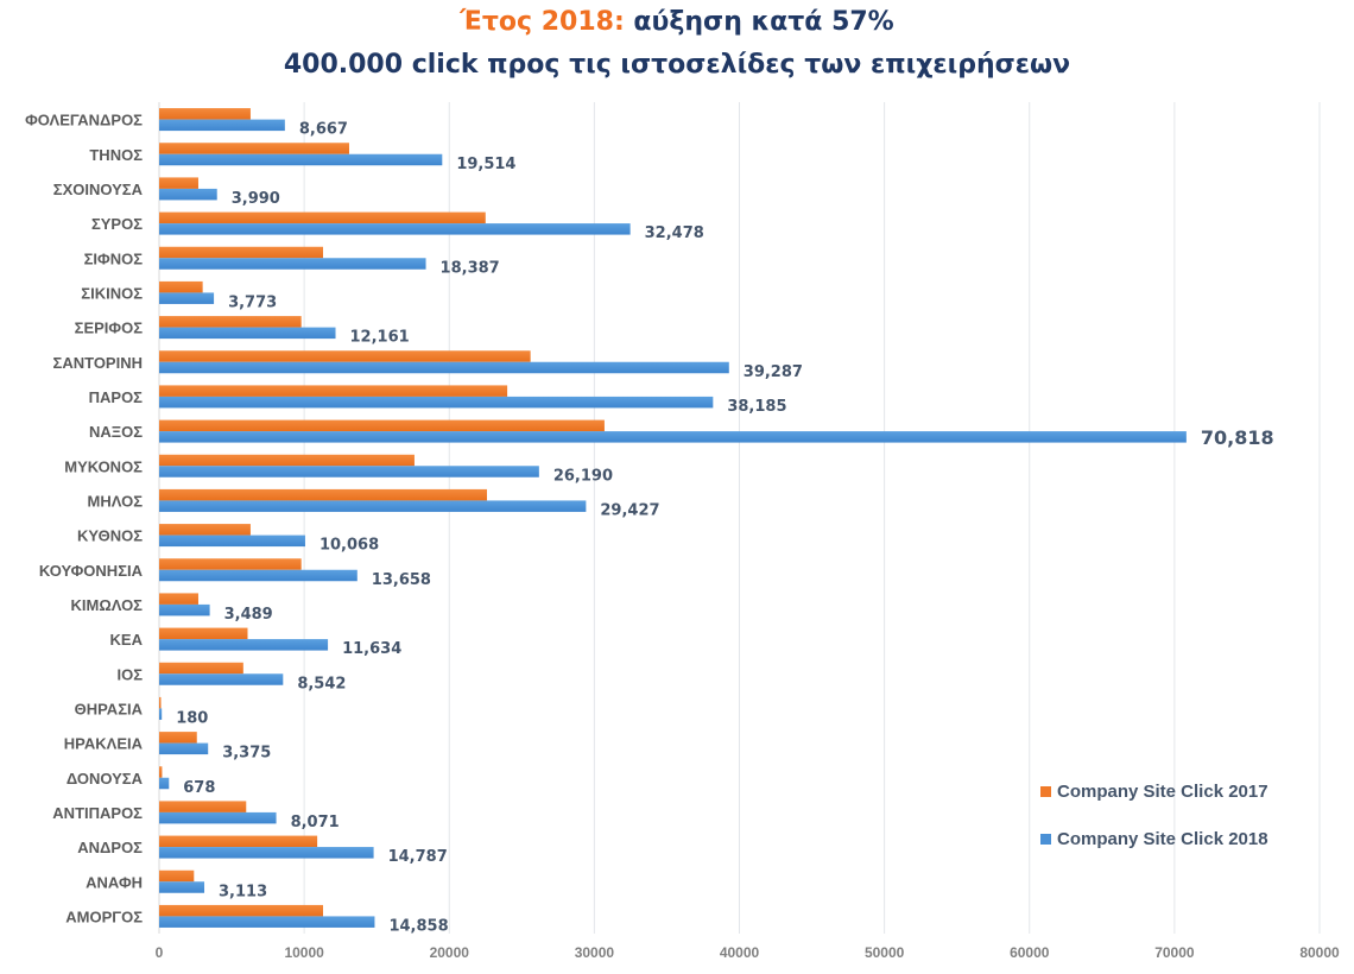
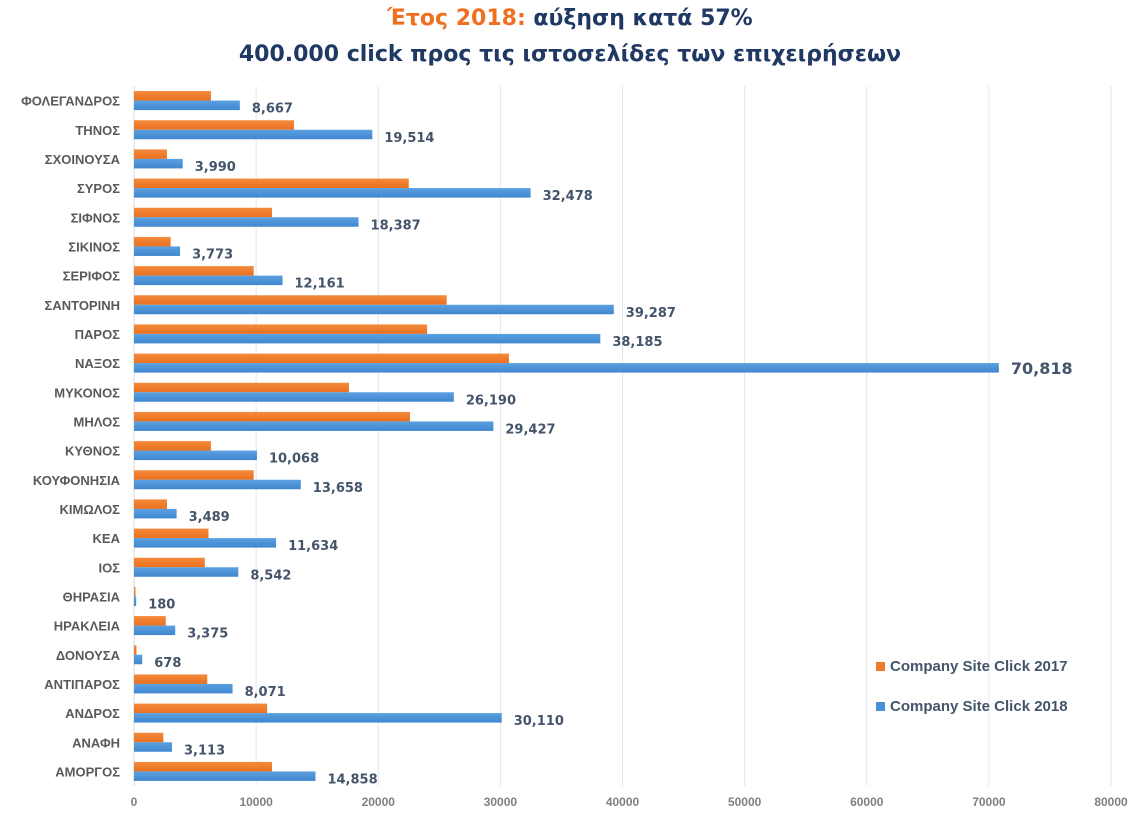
Company Site Click 2018/ΑΝΔΡΟΣ: 14,787 -> 30,110
